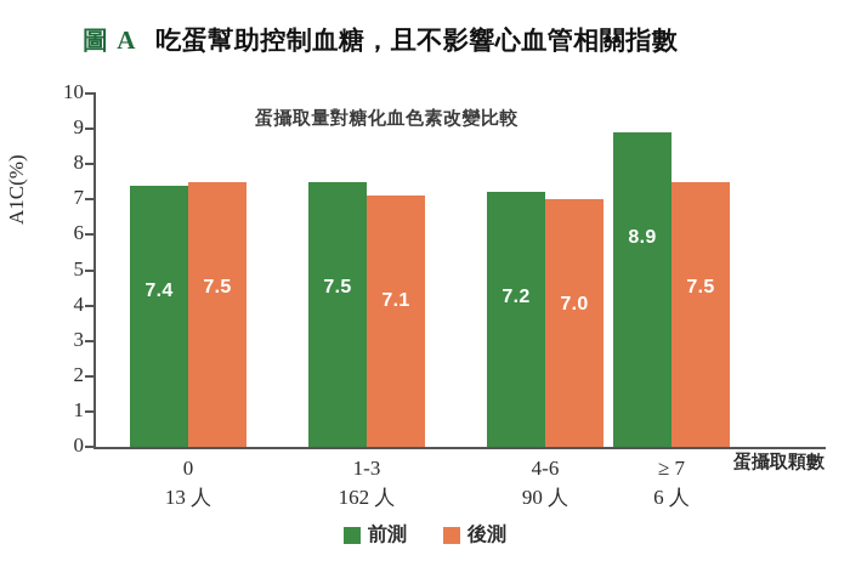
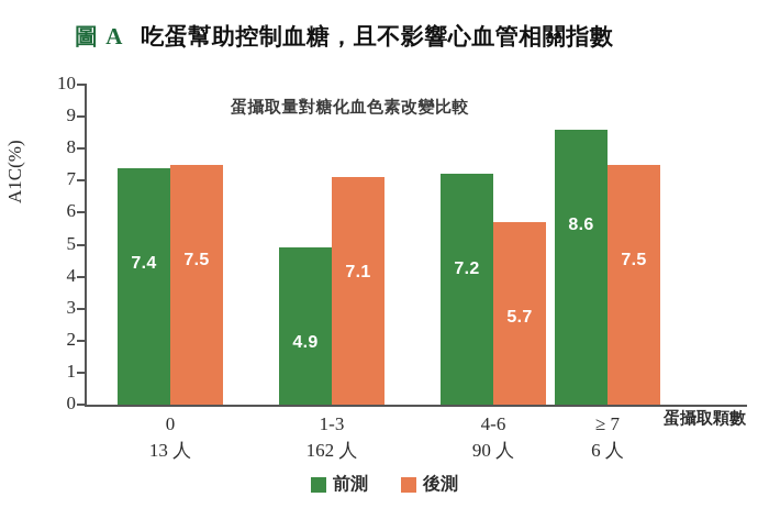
前測/1-3: 7.5 -> 4.9
後測/4-6: 7.0 -> 5.7
前測/≥ 7: 8.9 -> 8.6
